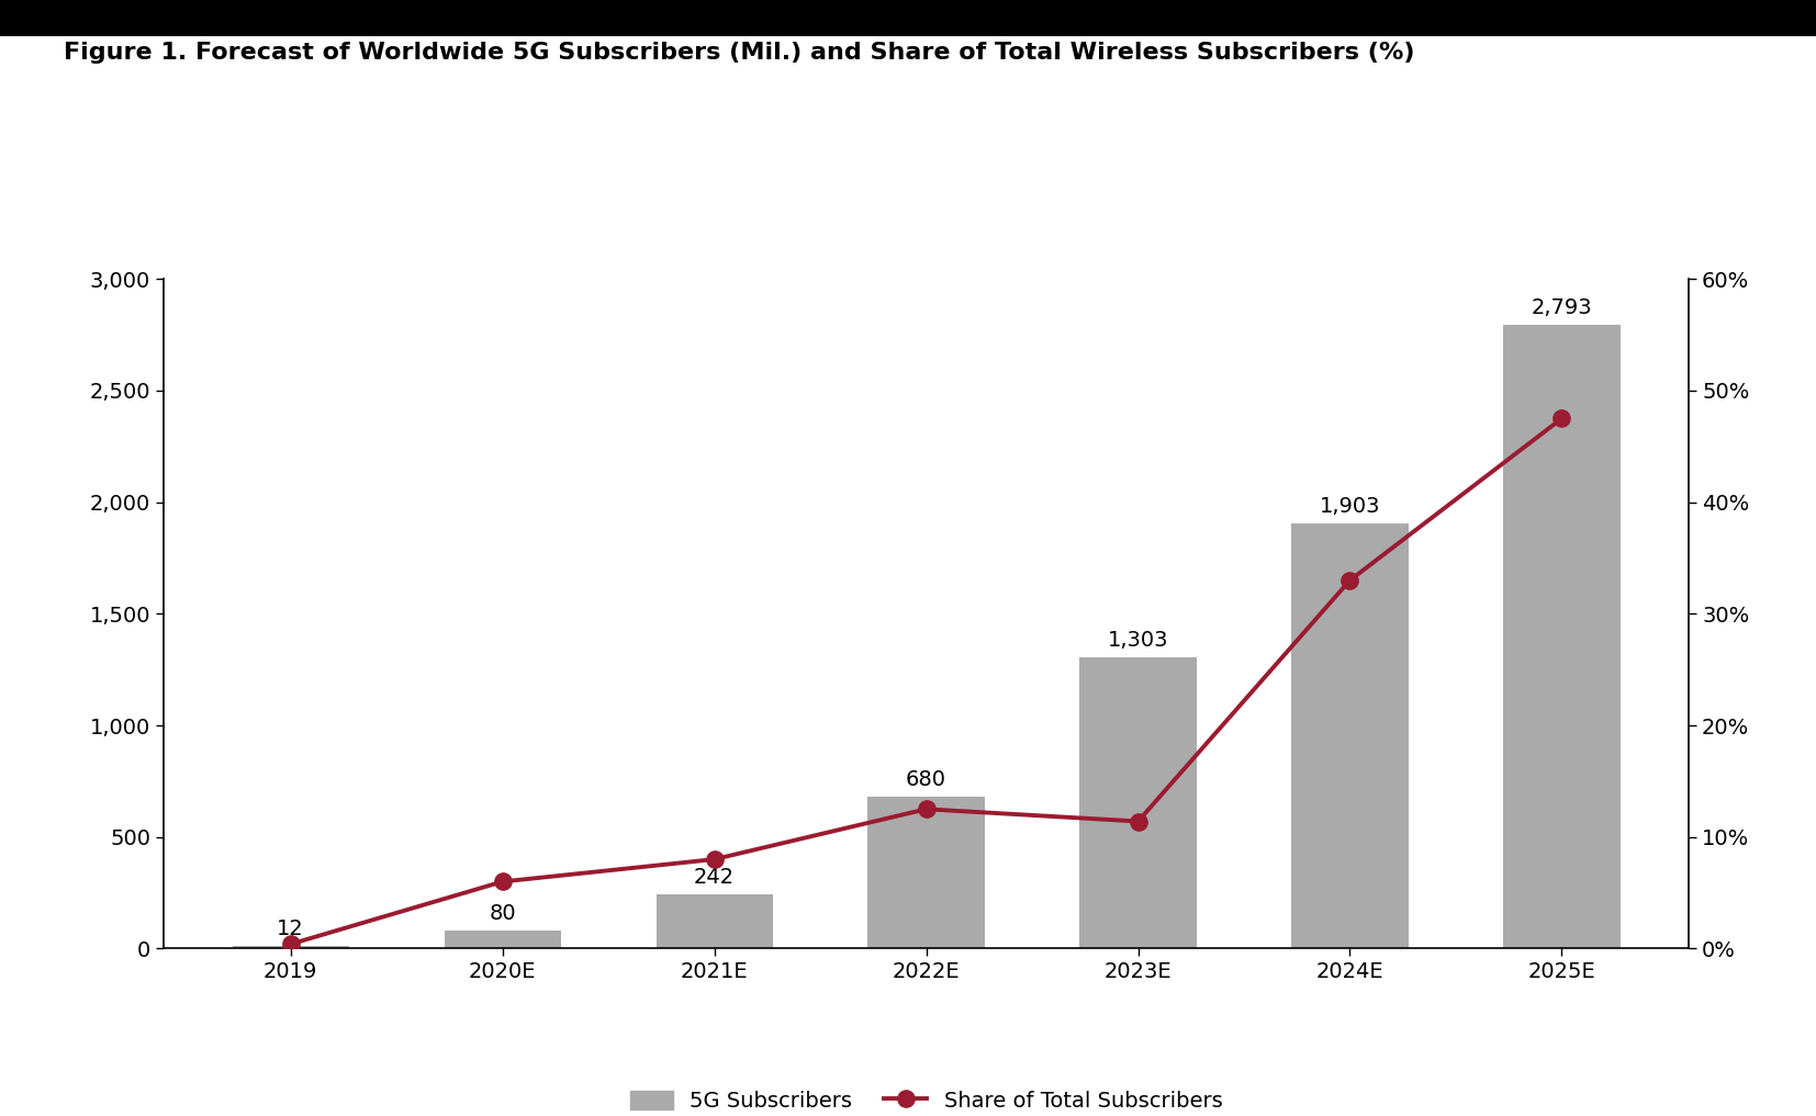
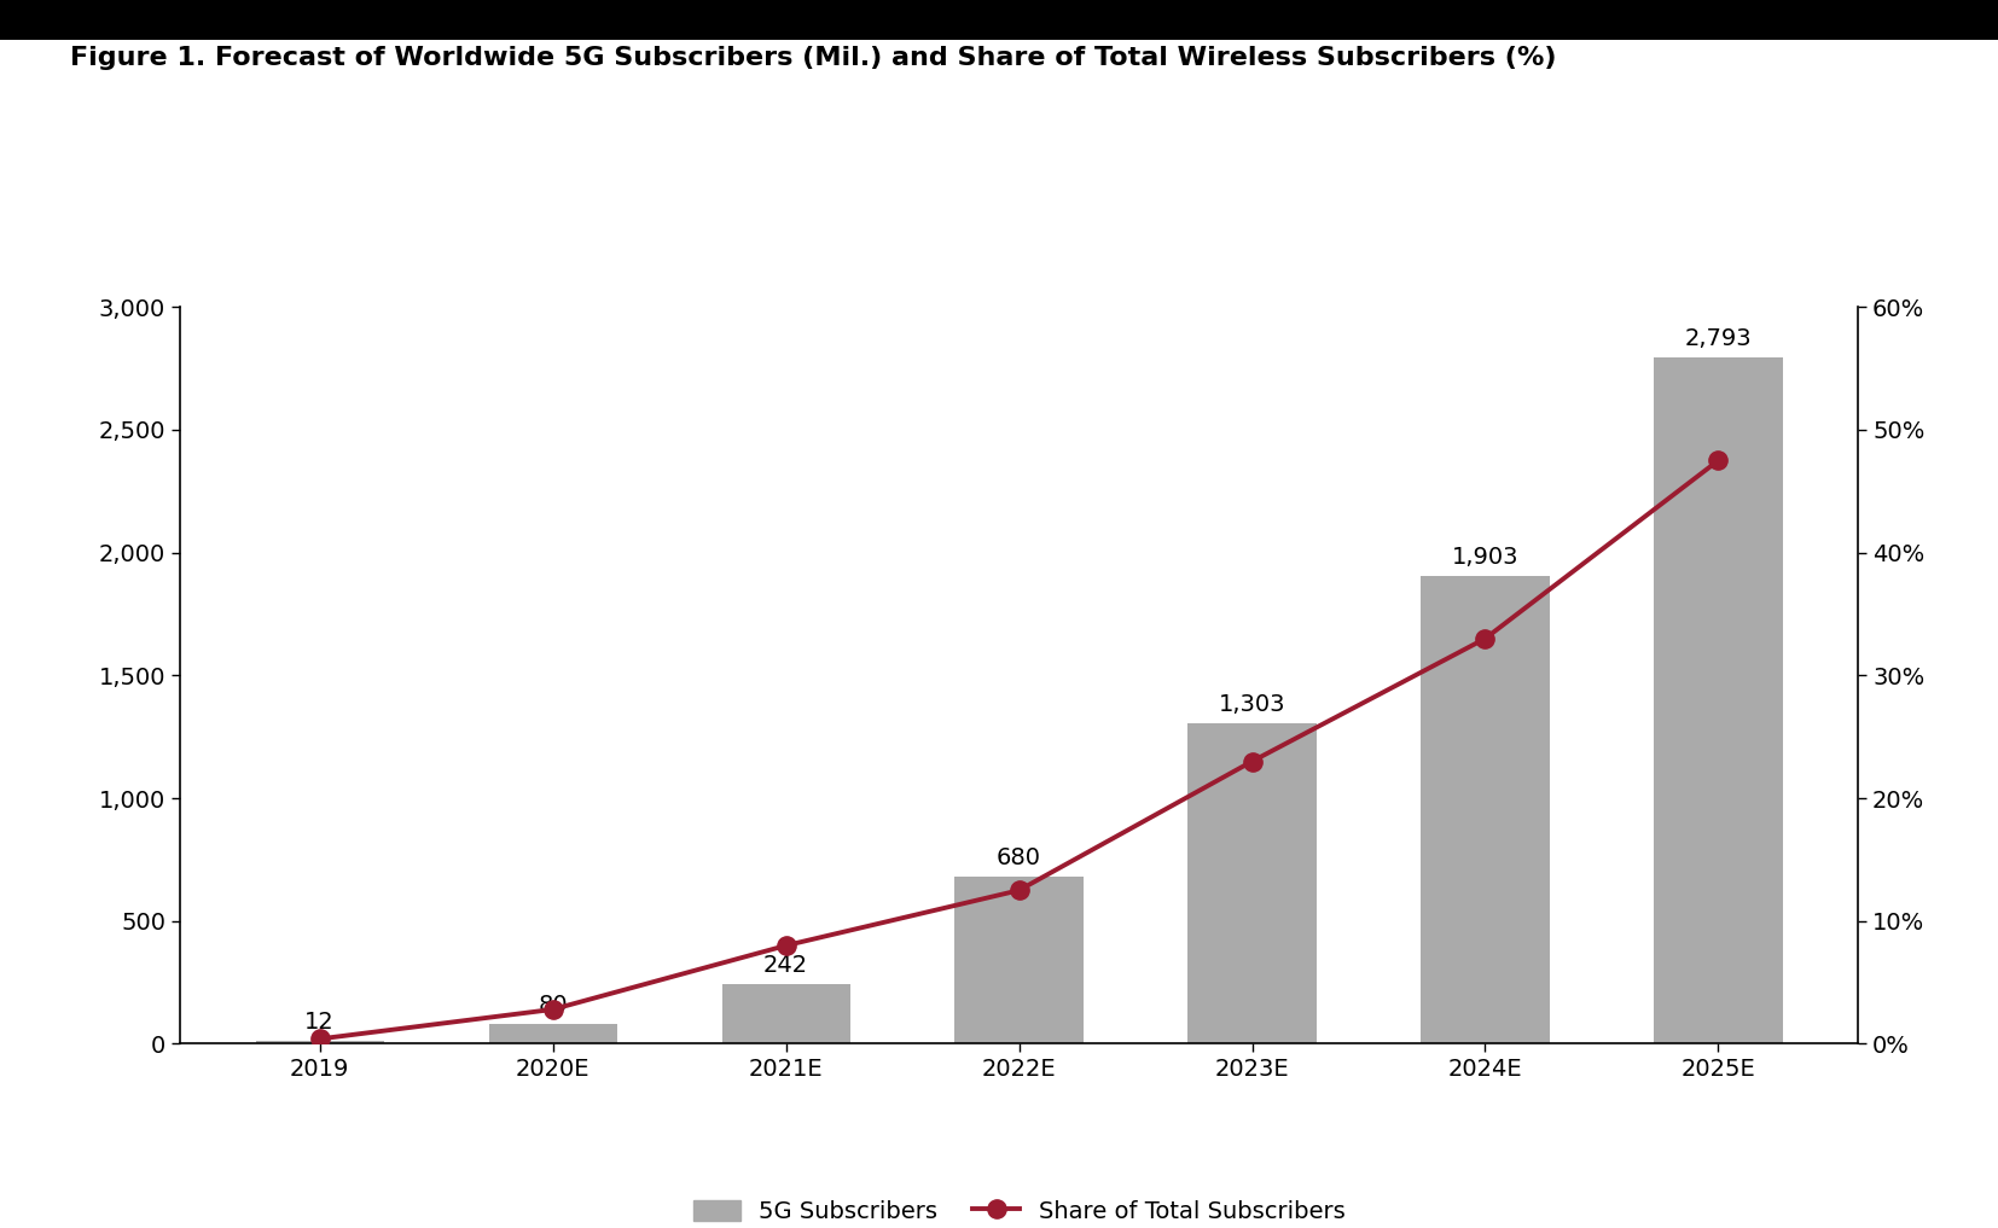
Share of Total Subscribers/2020E: 6.0% -> 2.8%
Share of Total Subscribers/2023E: 11.4% -> 23.0%
